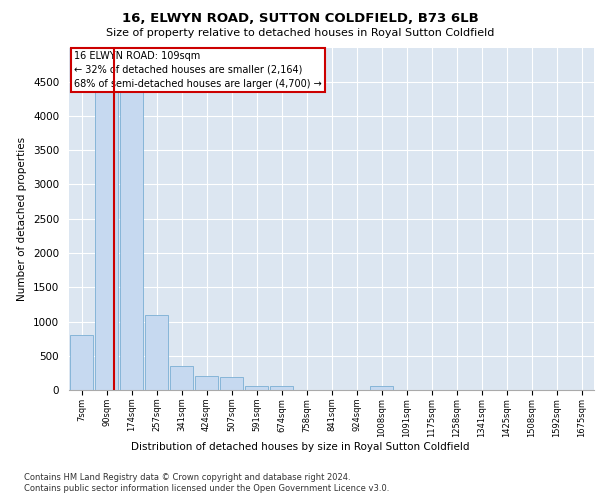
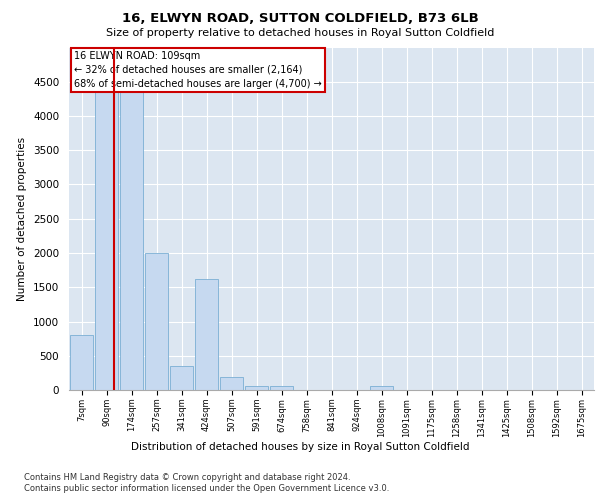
257sqm: 1100 -> 2000
424sqm: 200 -> 1620
